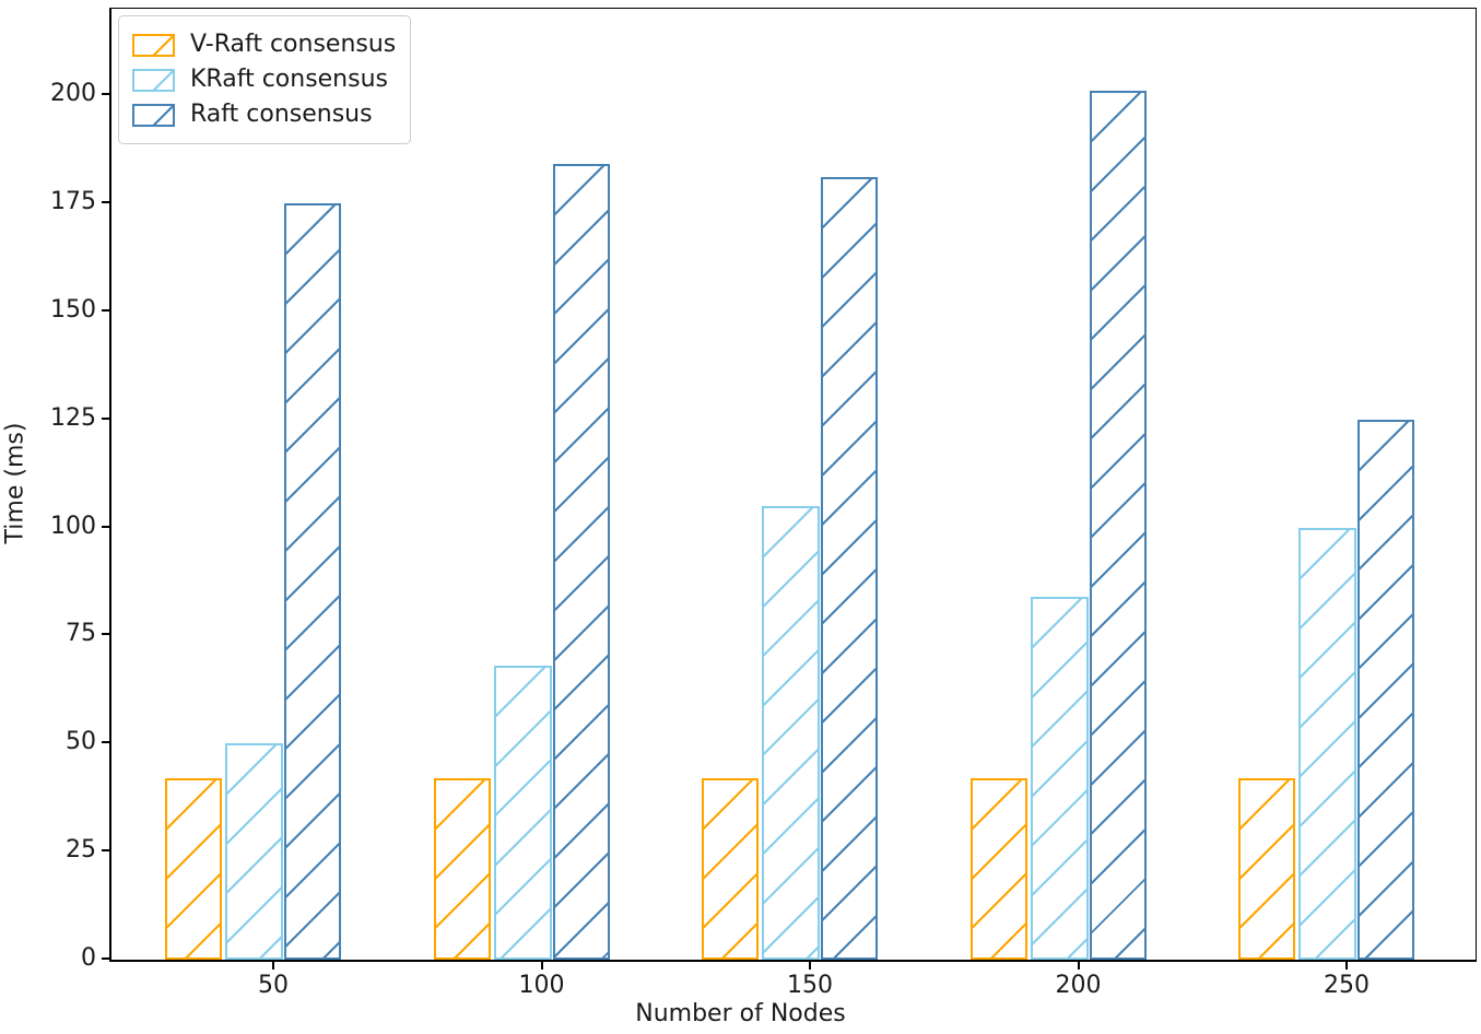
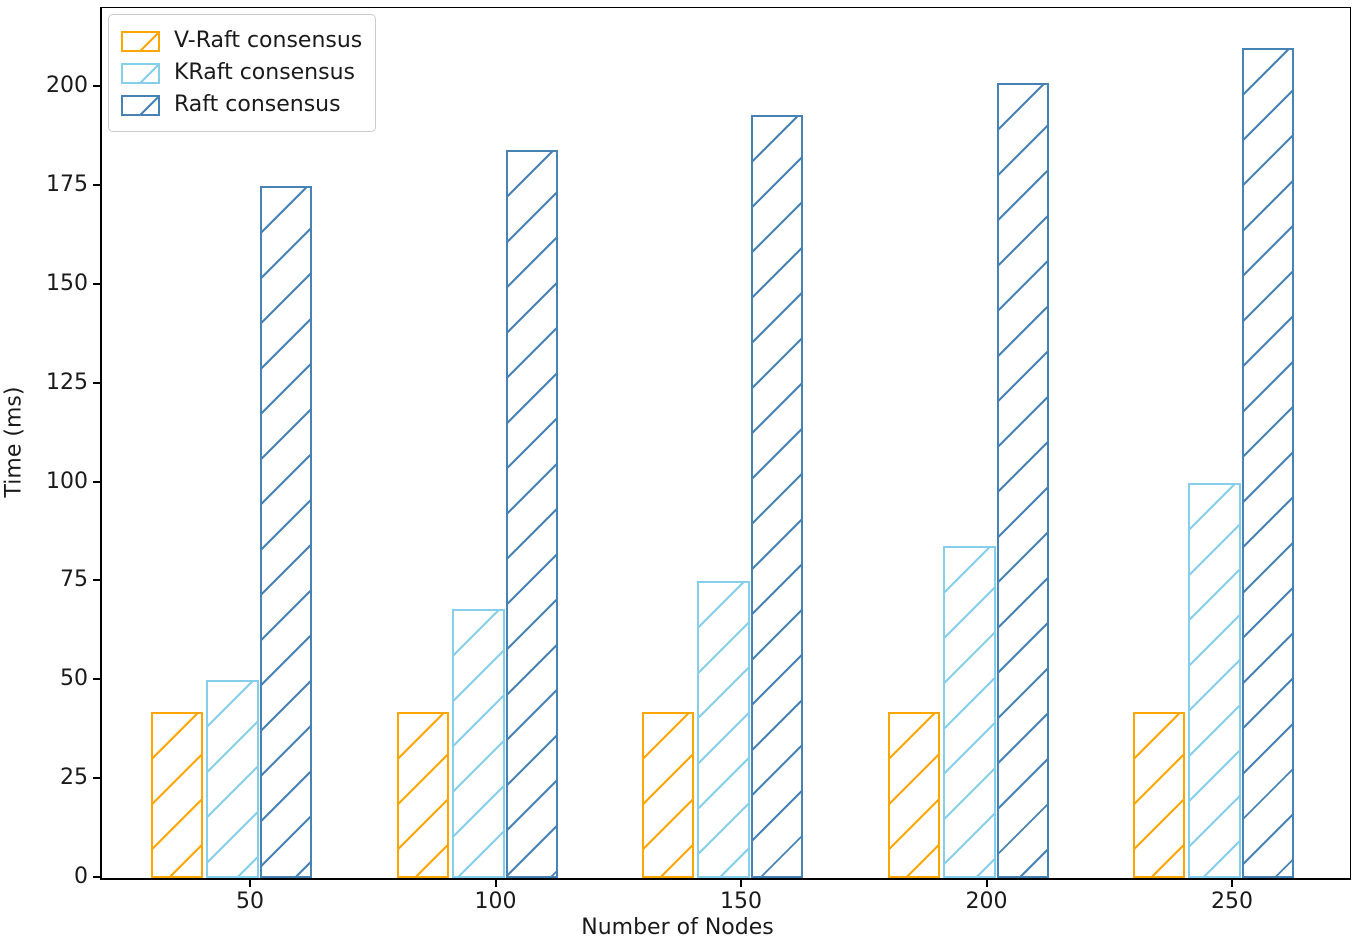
KRaft consensus/150: 105 -> 75
Raft consensus/150: 181 -> 193
Raft consensus/250: 125 -> 210
